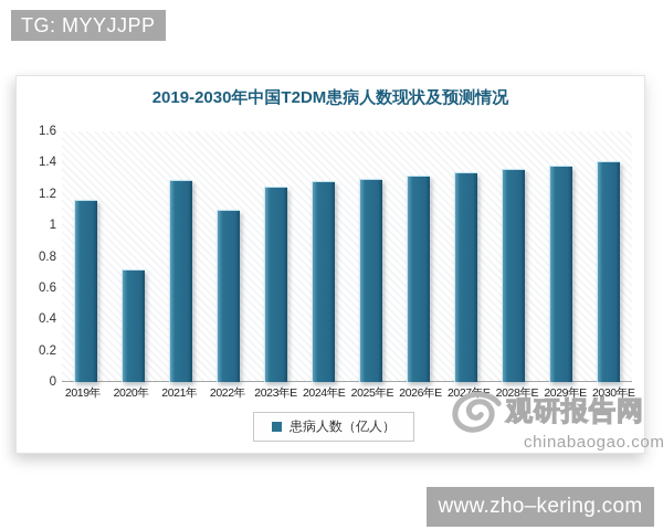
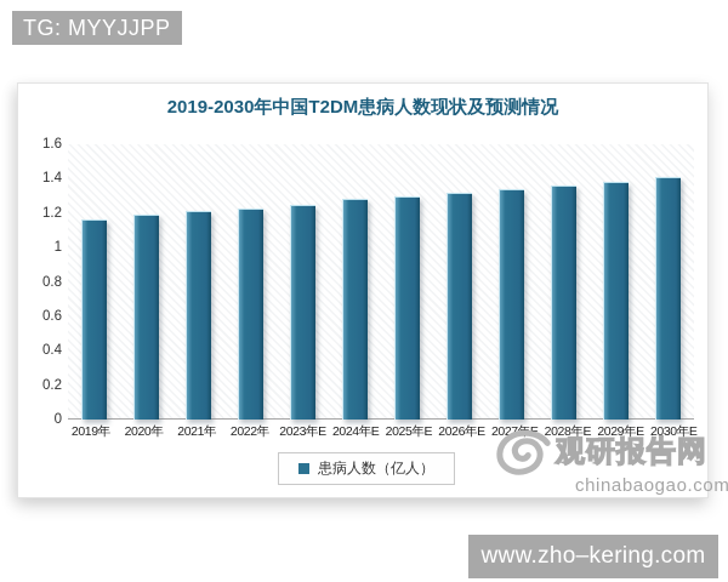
2020年: 0.72 -> 1.19
2021年: 1.29 -> 1.21
2022年: 1.10 -> 1.23
